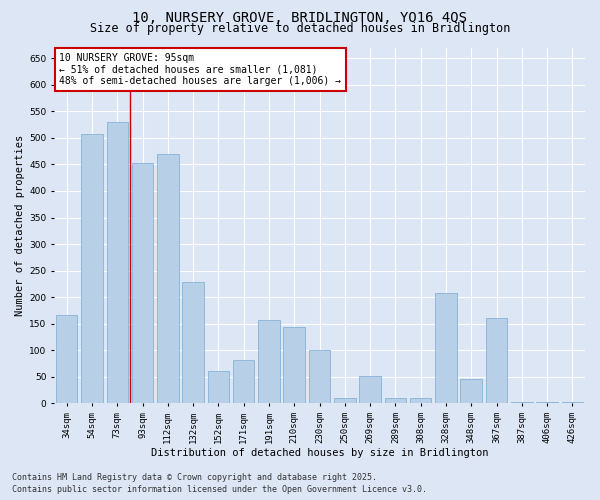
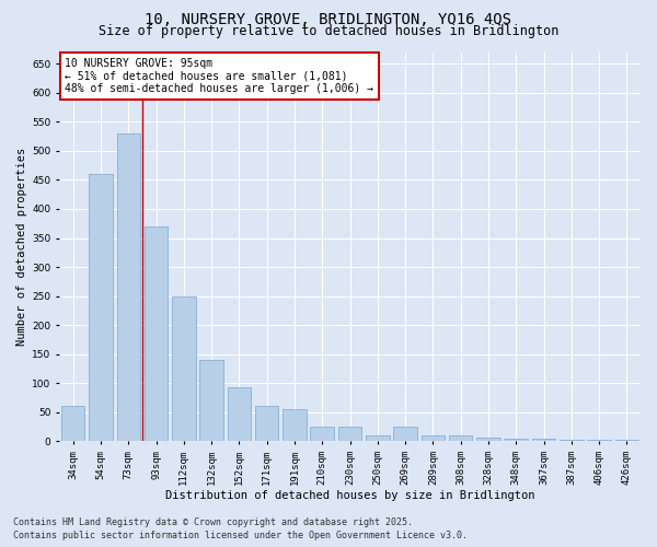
34sqm: 166 -> 62
54sqm: 508 -> 460
93sqm: 452 -> 370
112sqm: 470 -> 250
132sqm: 228 -> 140
152sqm: 62 -> 93
171sqm: 82 -> 62
191sqm: 158 -> 55
210sqm: 144 -> 25
230sqm: 100 -> 25
269sqm: 52 -> 25
328sqm: 208 -> 7
348sqm: 46 -> 5
367sqm: 160 -> 4
